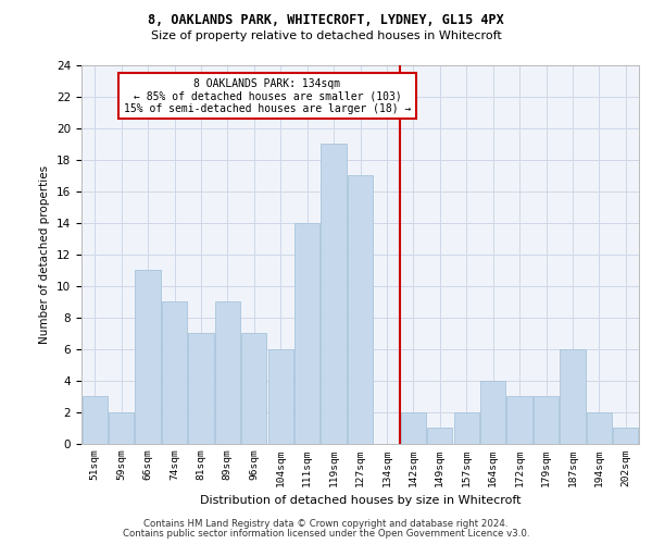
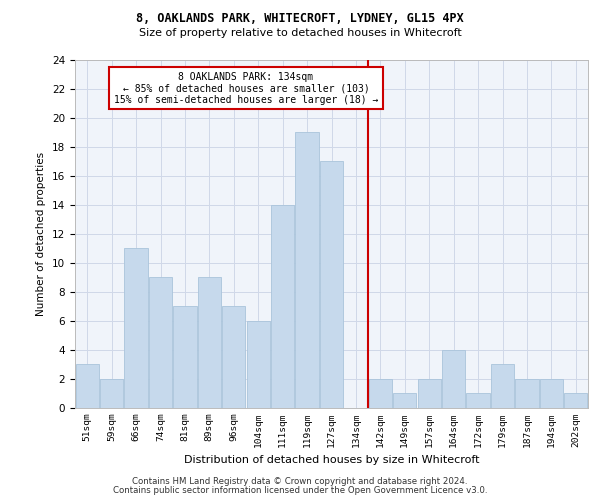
172sqm: 3 -> 1
187sqm: 6 -> 2
